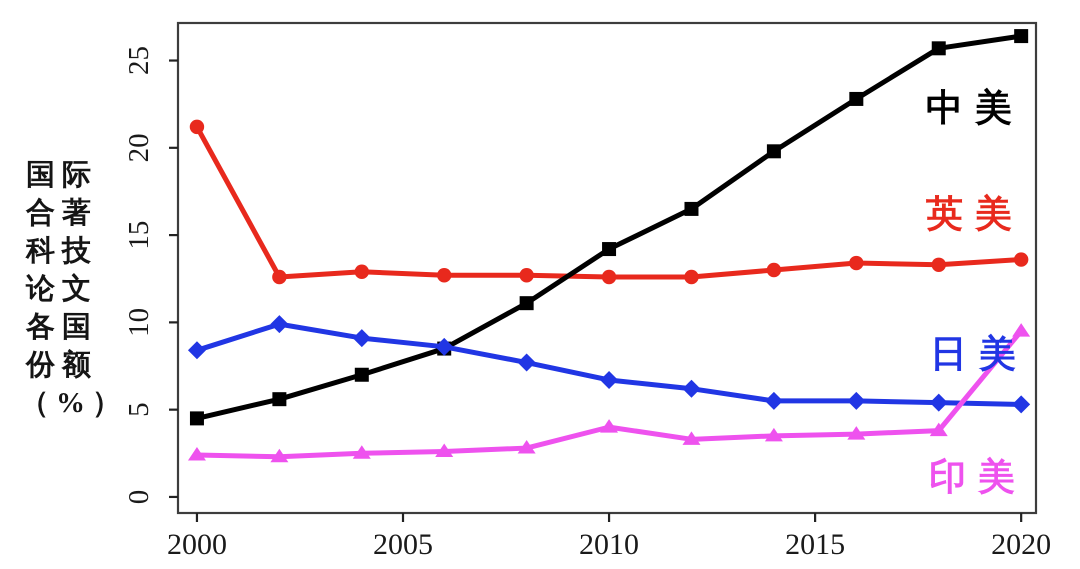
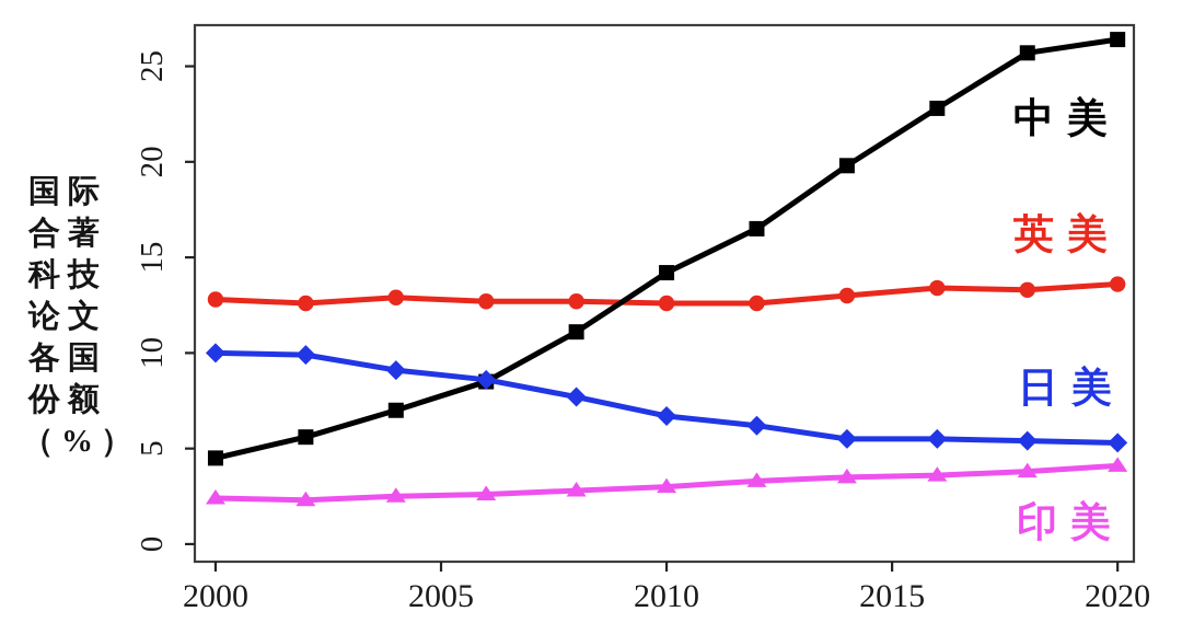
英美/2000: 21.2 -> 12.8
日美/2000: 8.4 -> 10.0
印美/2010: 4.0 -> 3.0
印美/2020: 9.5 -> 4.1
